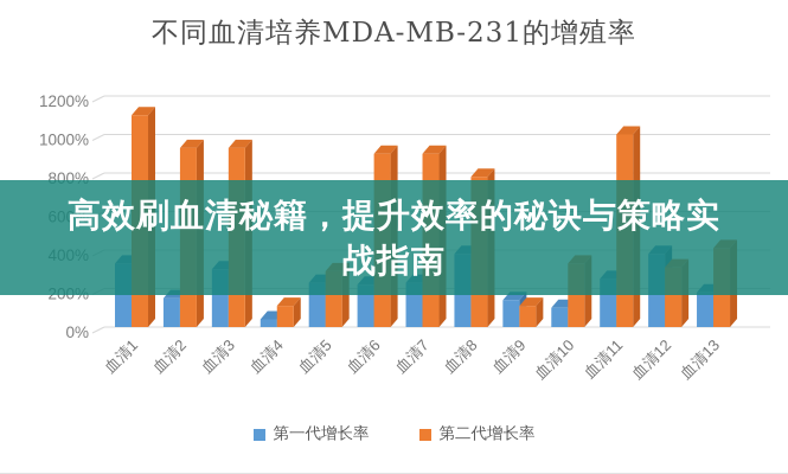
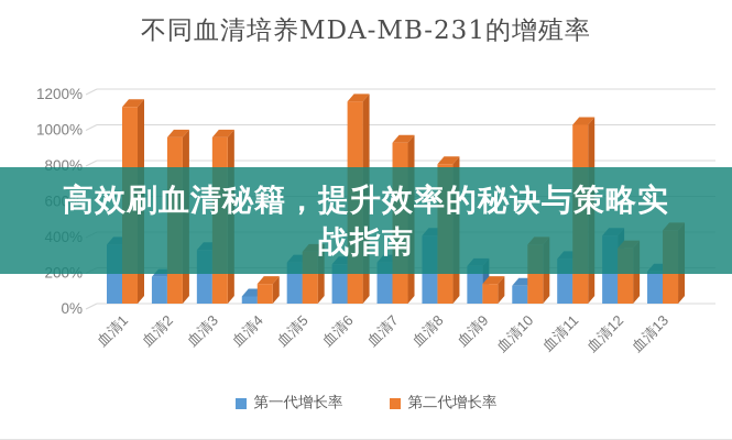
第二代增长率/血清6: 900% -> 1130%
第一代增长率/血清9: 140% -> 210%
